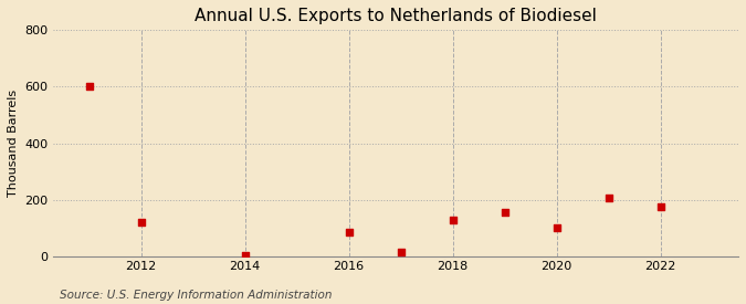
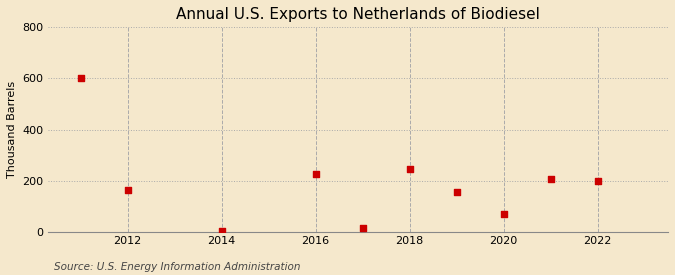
2012: 120 -> 165
2016: 85 -> 225
2018: 130 -> 245
2020: 100 -> 70
2022: 175 -> 200
